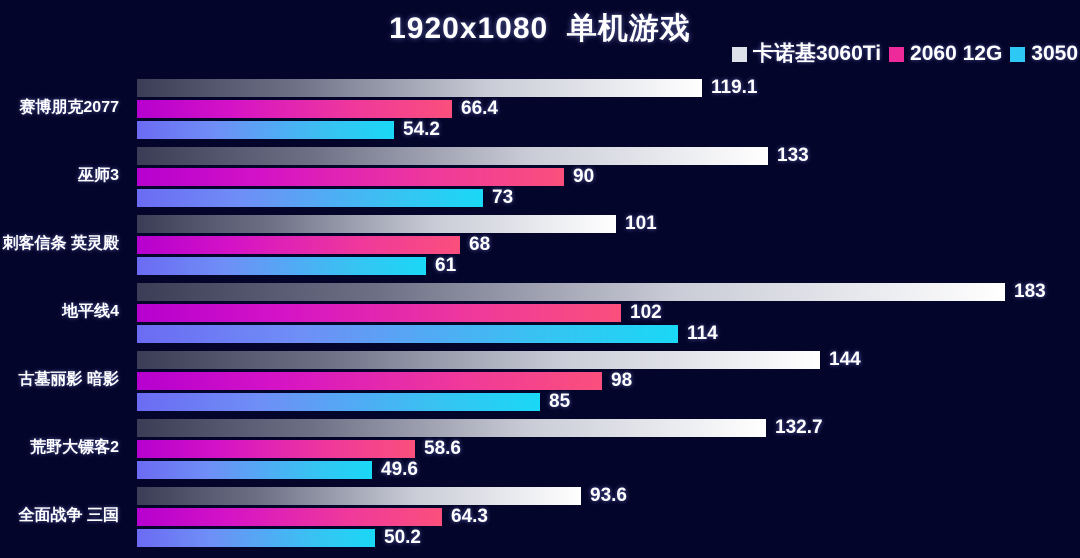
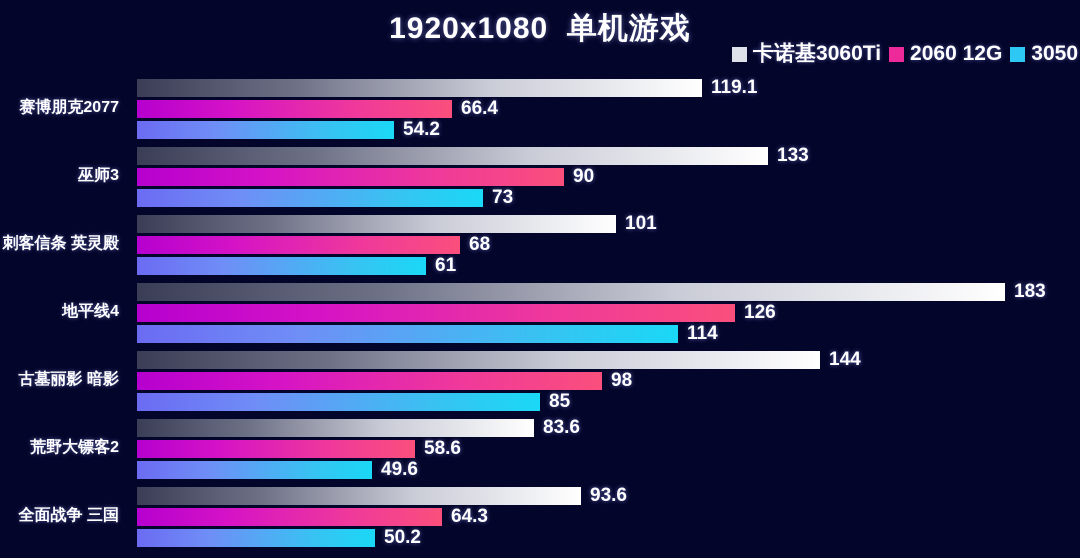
2060 12G/地平线4: 102 -> 126
卡诺基3060Ti/荒野大镖客2: 132.7 -> 83.6
